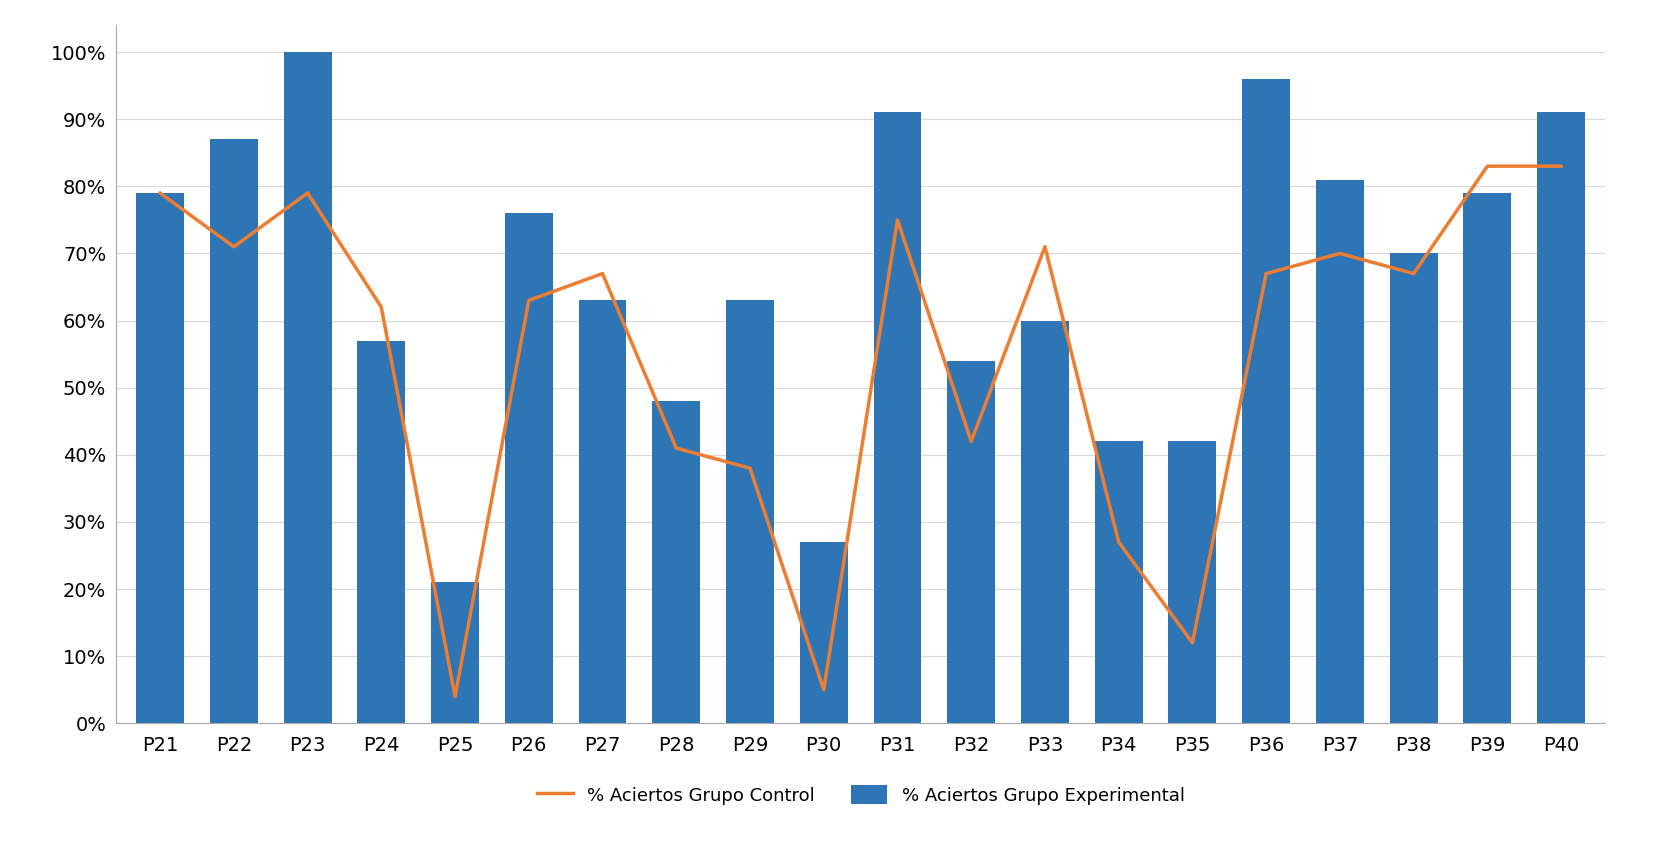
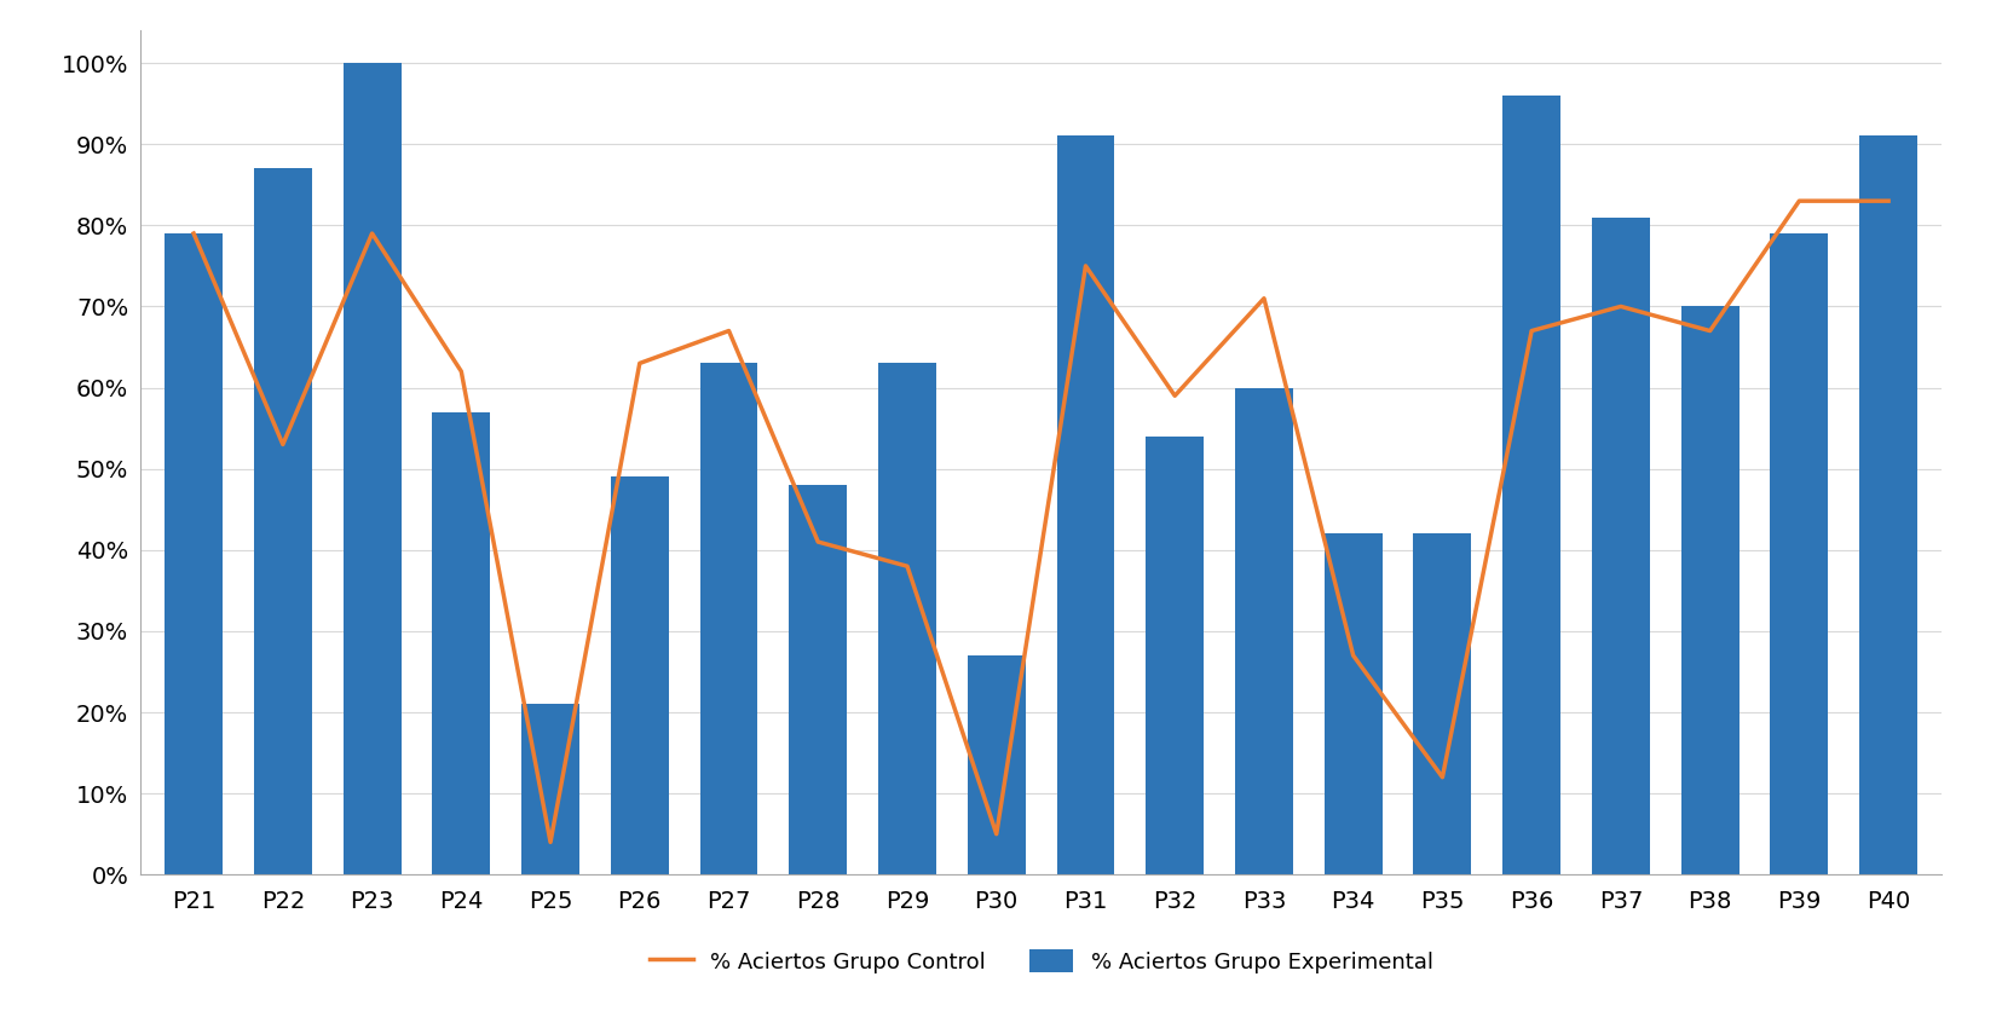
% Aciertos Grupo Control/P22: 71% -> 53%
% Aciertos Grupo Experimental/P26: 76% -> 49%
% Aciertos Grupo Control/P32: 42% -> 59%
